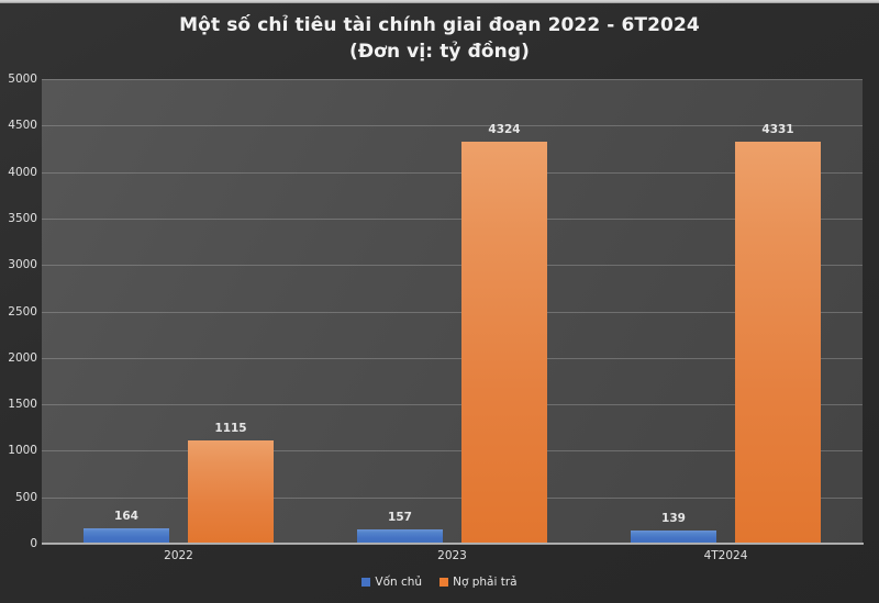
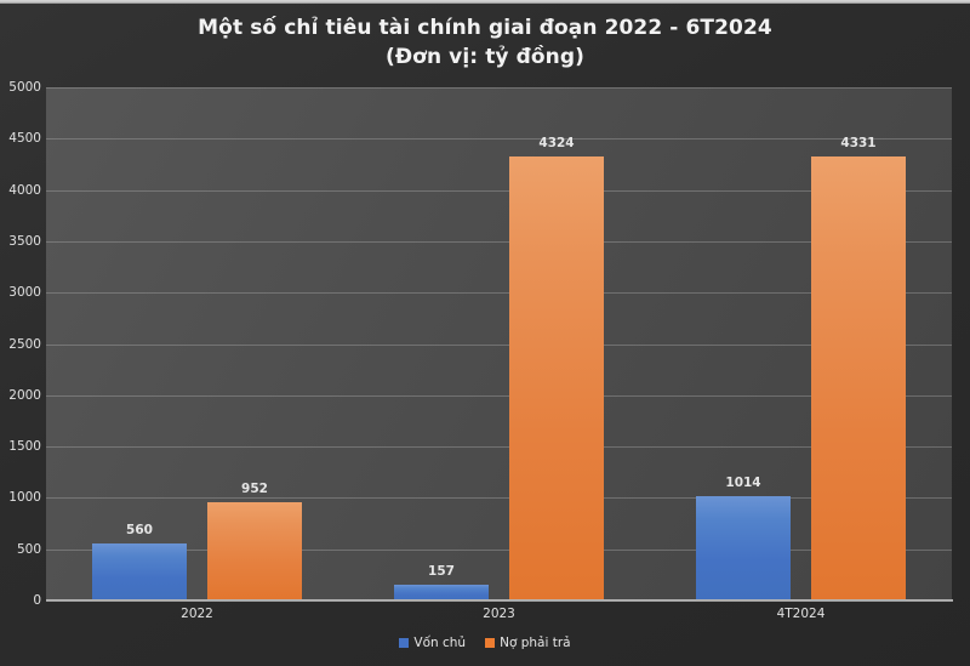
Vốn chủ/2022: 164 -> 560
Nợ phải trả/2022: 1115 -> 952
Vốn chủ/4T2024: 139 -> 1014
